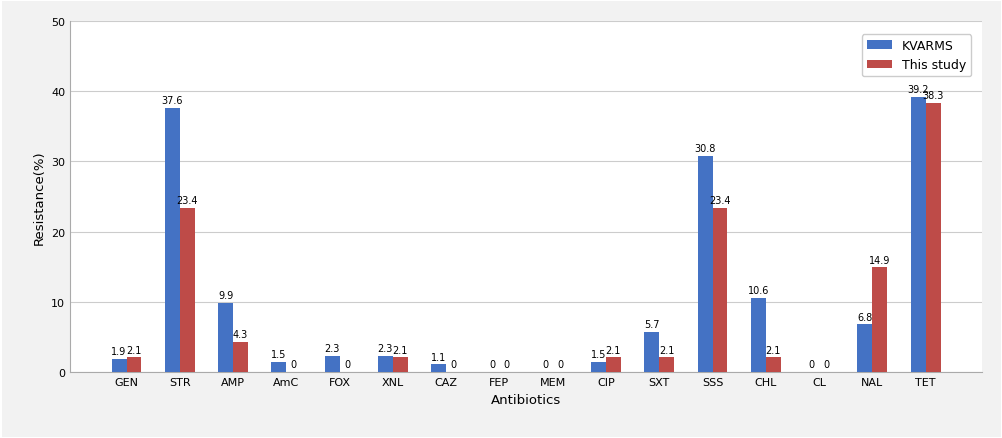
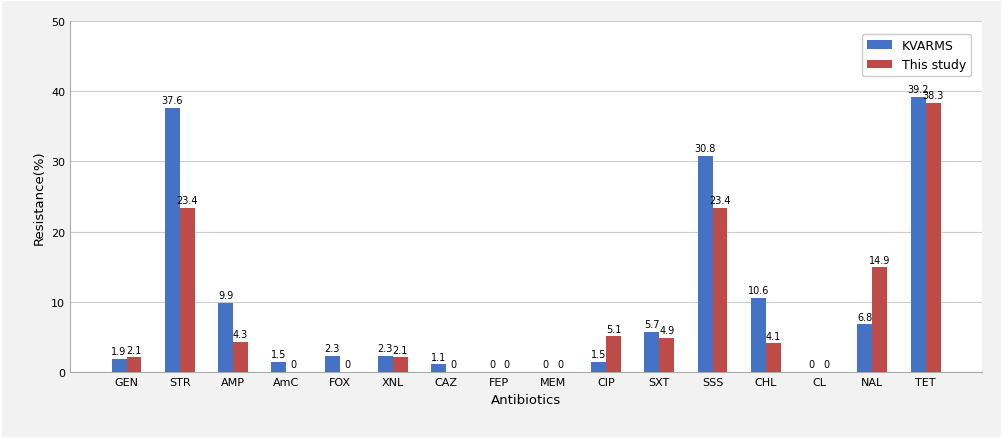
This study/CIP: 2.1 -> 5.1
This study/SXT: 2.1 -> 4.9
This study/CHL: 2.1 -> 4.1
